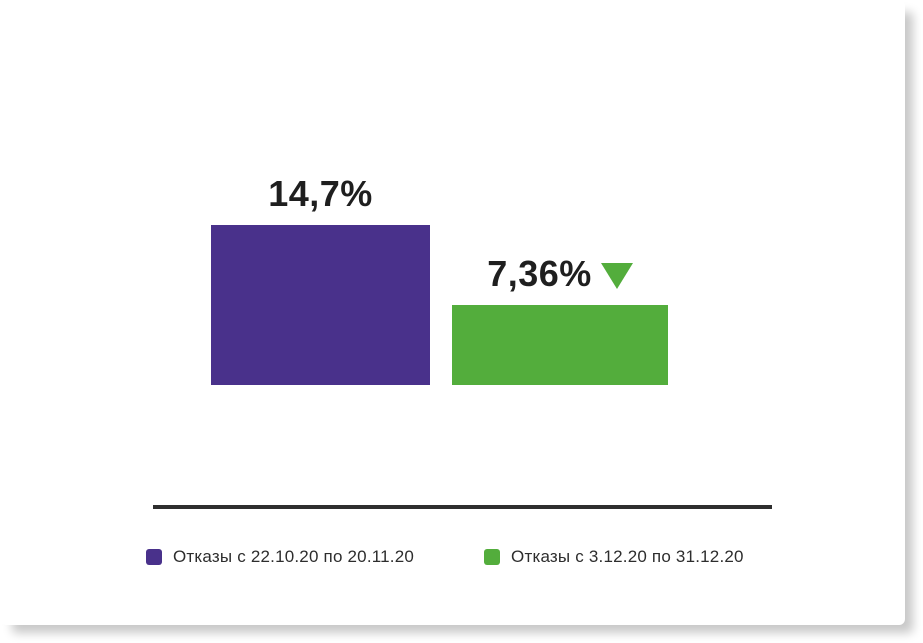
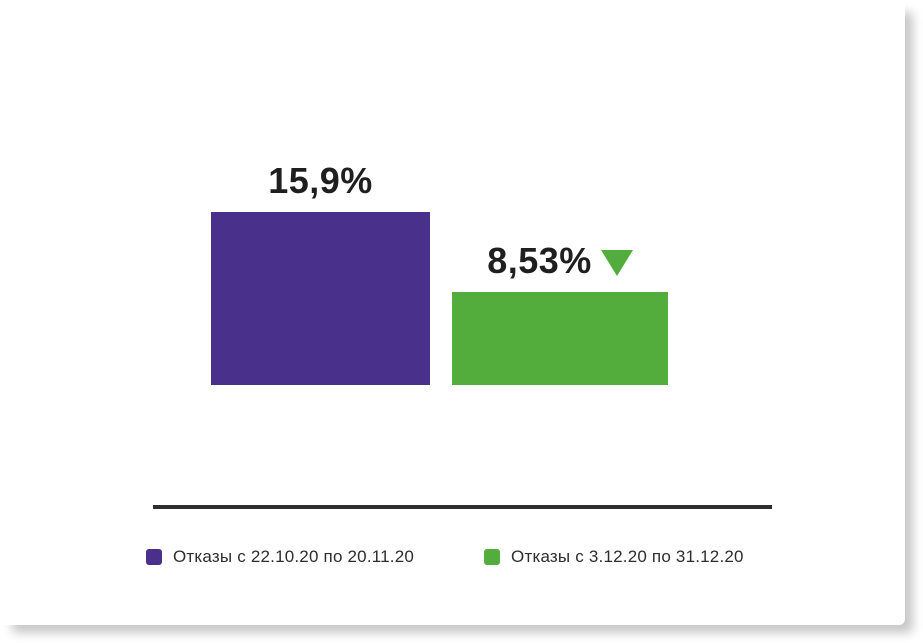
Отказы с 22.10.20 по 20.11.20: 14,7% -> 15,9%
Отказы с 3.12.20 по 31.12.20: 7,36% -> 8,53%
